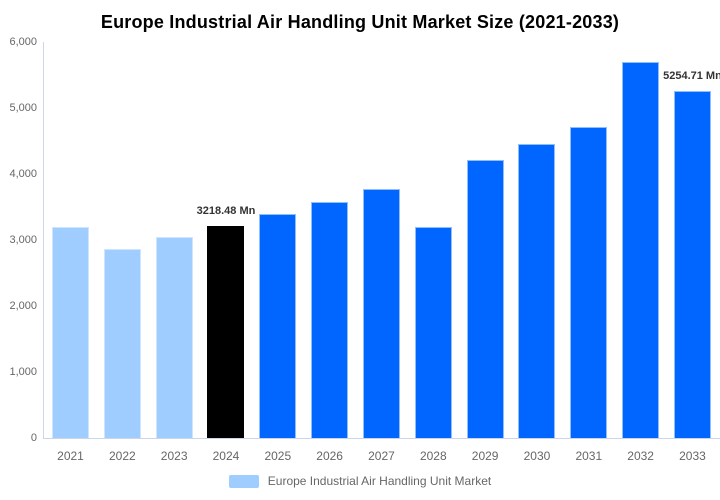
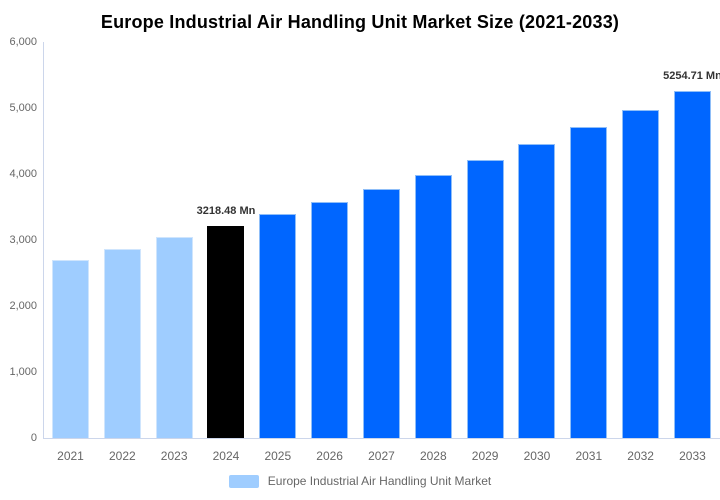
2021: 3200 -> 2700
2028: 3200 -> 4000
2032: 5700 -> 5000
